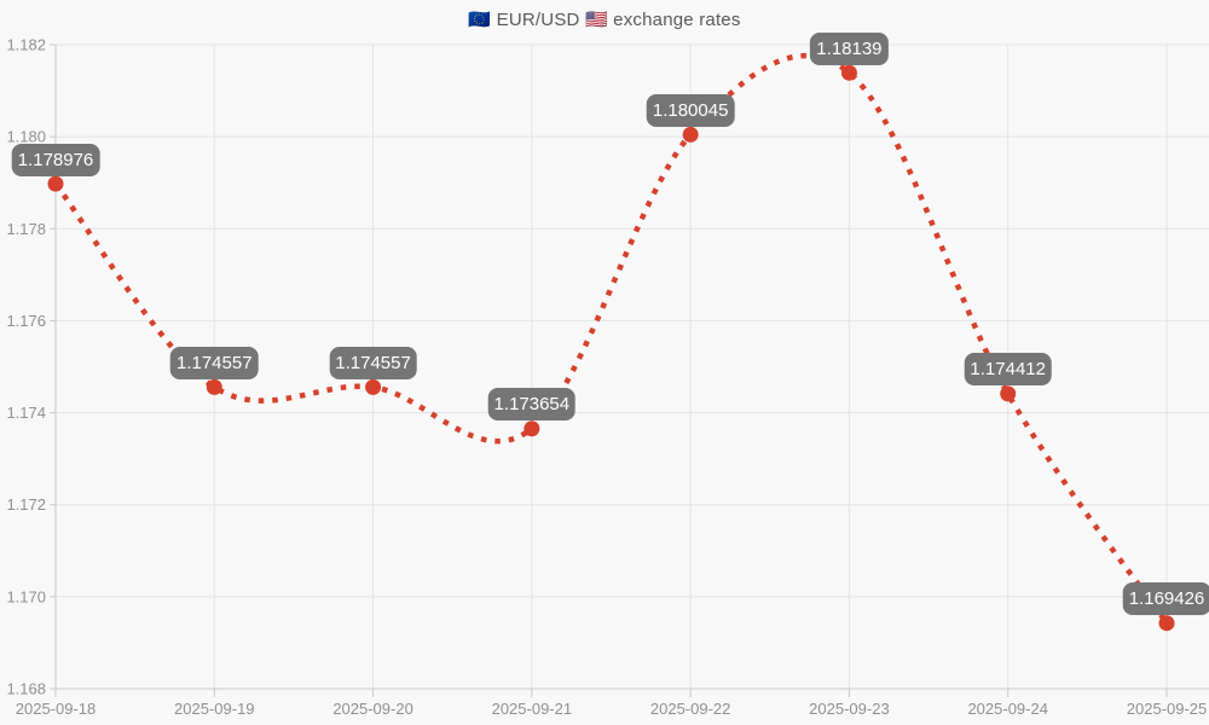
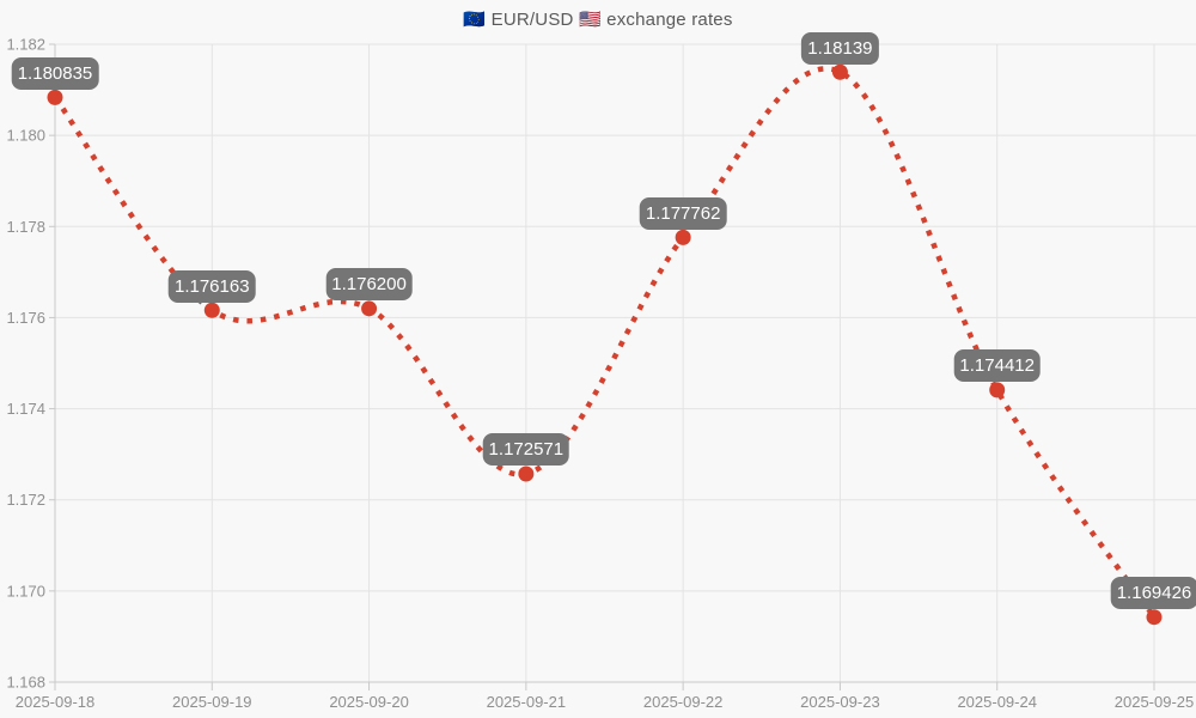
2025-09-18: 1.178976 -> 1.180835
2025-09-19: 1.174557 -> 1.176163
2025-09-20: 1.174557 -> 1.176200
2025-09-21: 1.173654 -> 1.172571
2025-09-22: 1.180045 -> 1.177762
